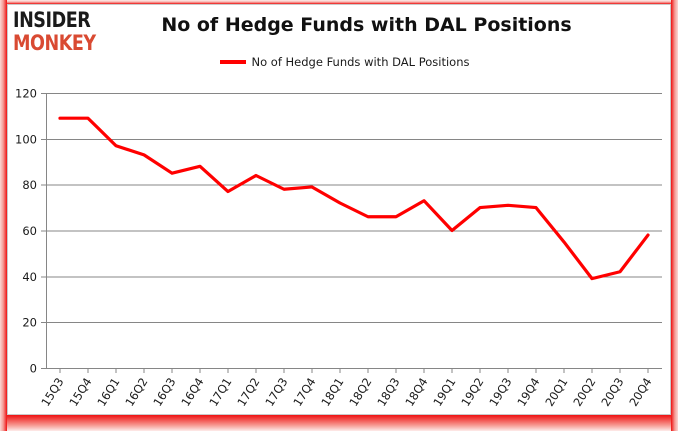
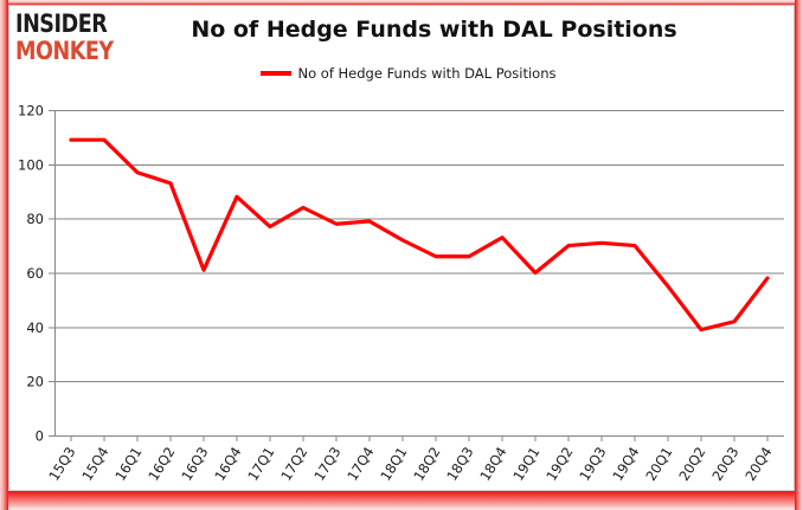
16Q3: 85 -> 61
